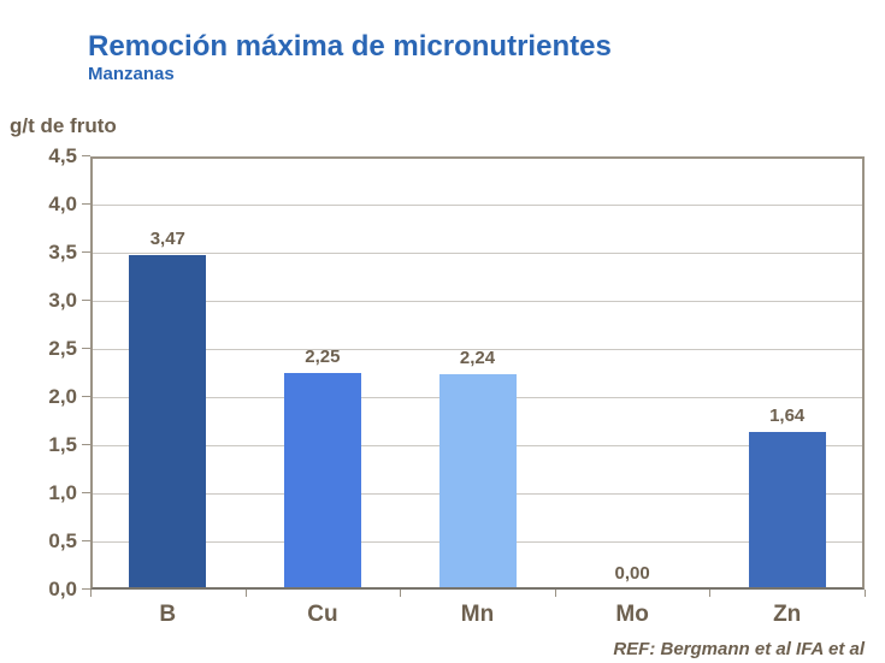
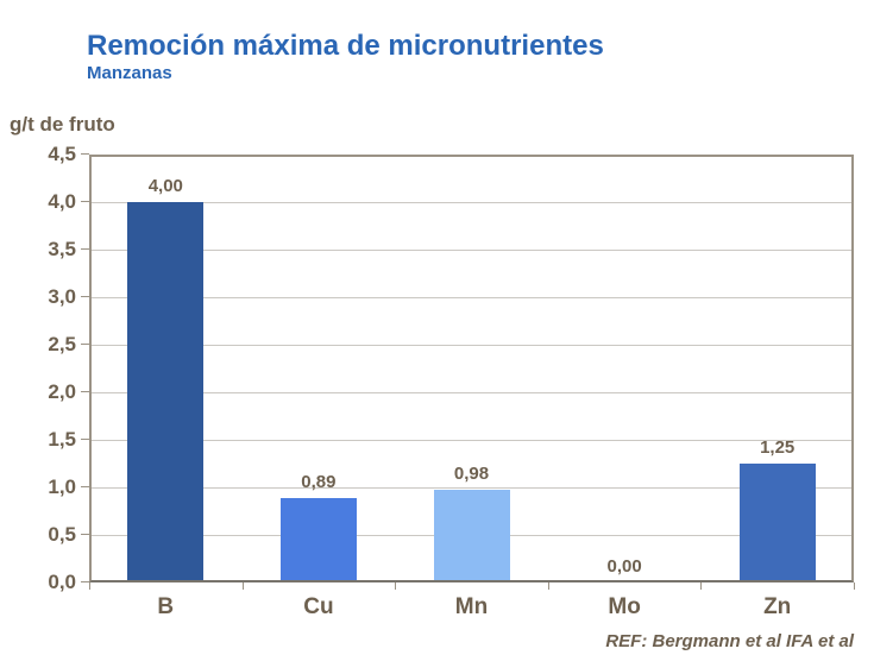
B: 3,47 -> 4,00
Cu: 2,25 -> 0,89
Mn: 2,24 -> 0,98
Zn: 1,64 -> 1,25
